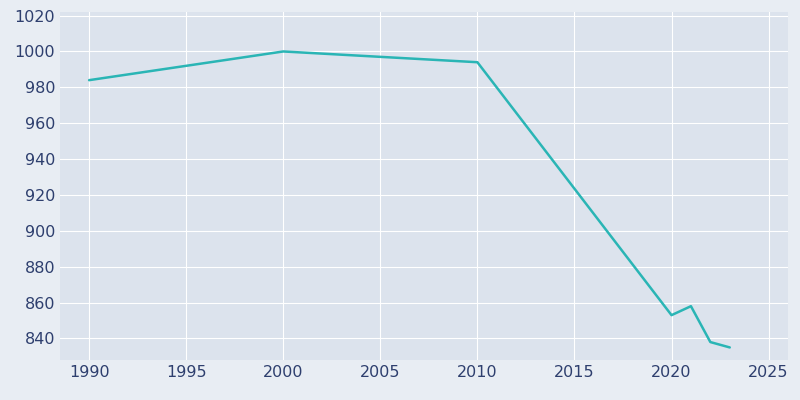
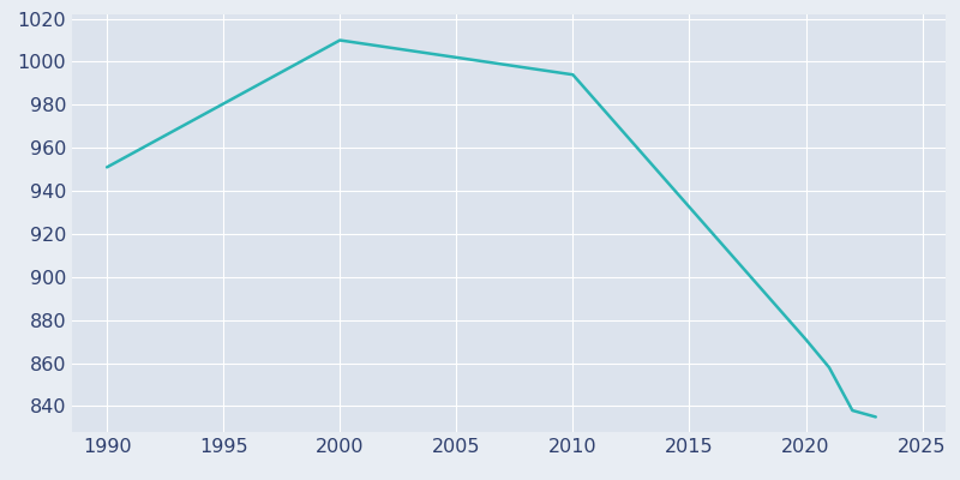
1990: 984 -> 951
2000: 1000 -> 1010
2020: 853 -> 871
